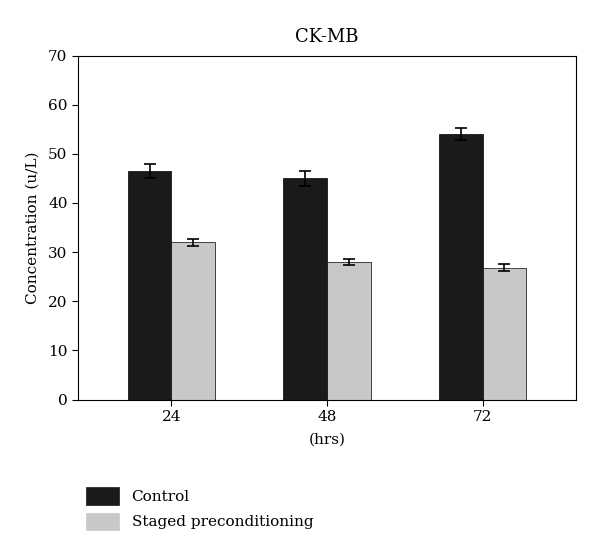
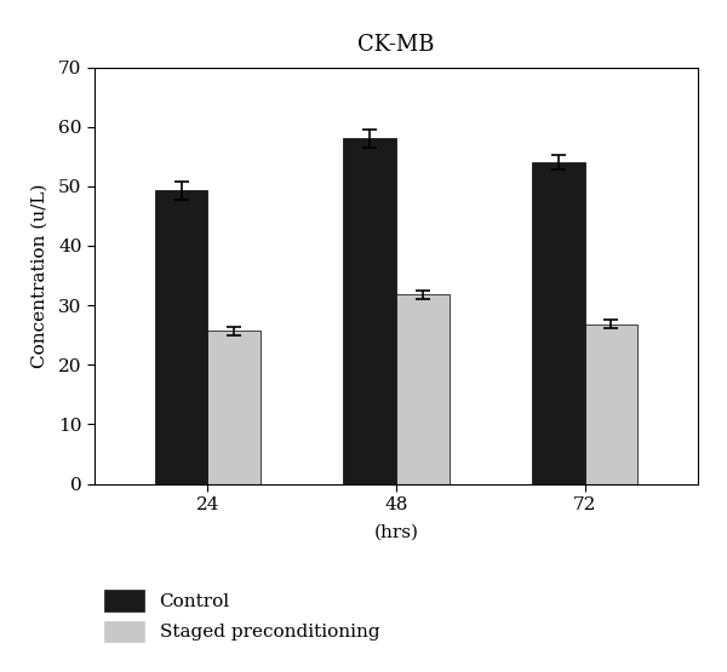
Control/24: 46.5 -> 49.3
Staged preconditioning/24: 32.0 -> 25.7
Control/48: 45.0 -> 58.0
Staged preconditioning/48: 28.0 -> 31.8
